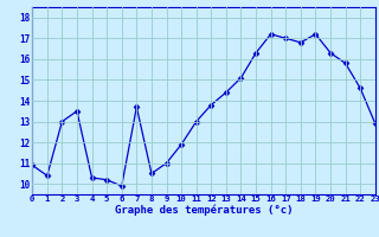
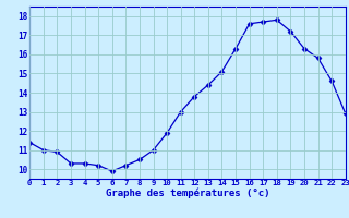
0: 10.9 -> 11.4
1: 10.4 -> 11.0
2: 13.0 -> 10.9
3: 13.5 -> 10.3
7: 13.7 -> 10.2
16: 17.2 -> 17.6
17: 17.0 -> 17.7
18: 16.8 -> 17.8
